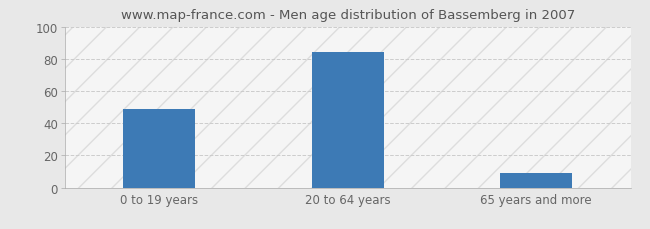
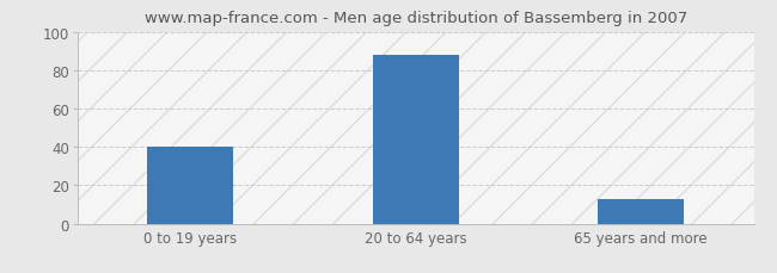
0 to 19 years: 49 -> 40
20 to 64 years: 84 -> 88
65 years and more: 9 -> 13
